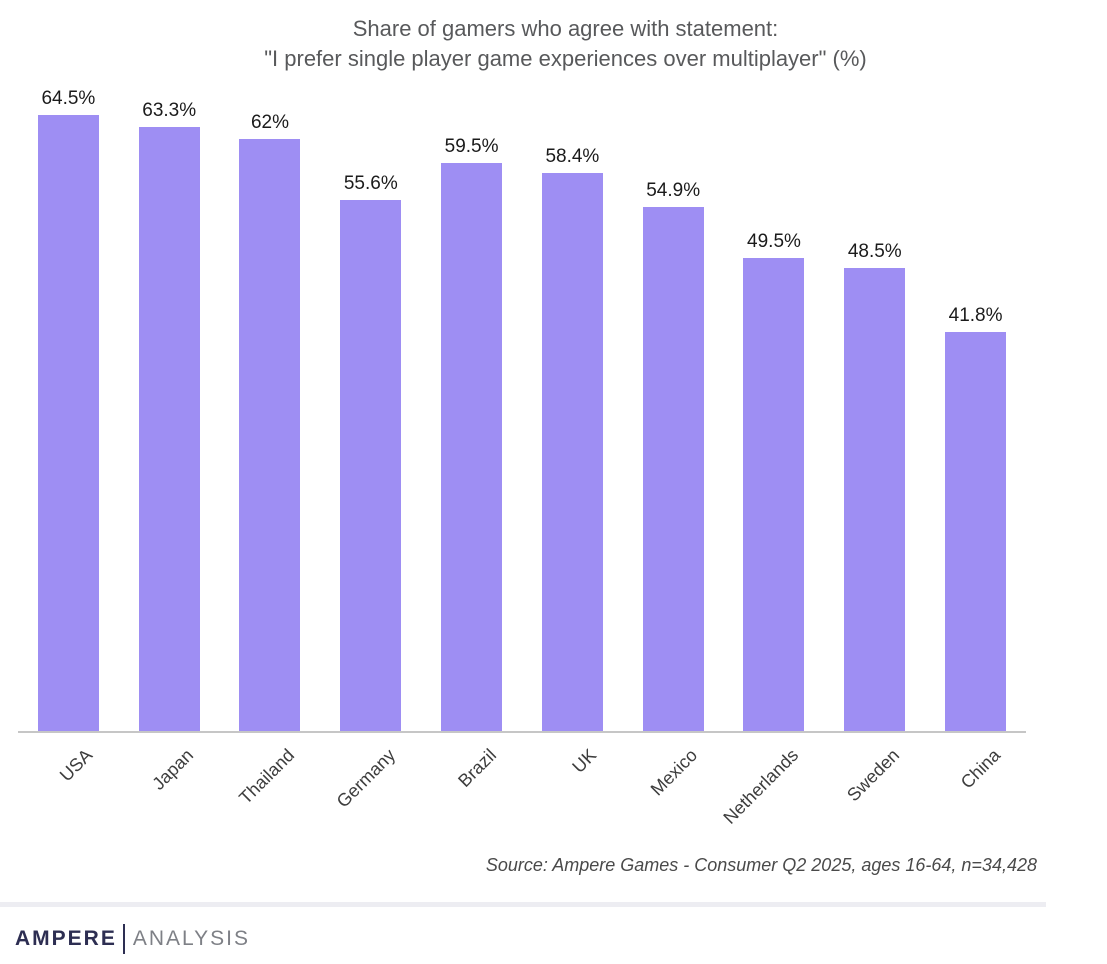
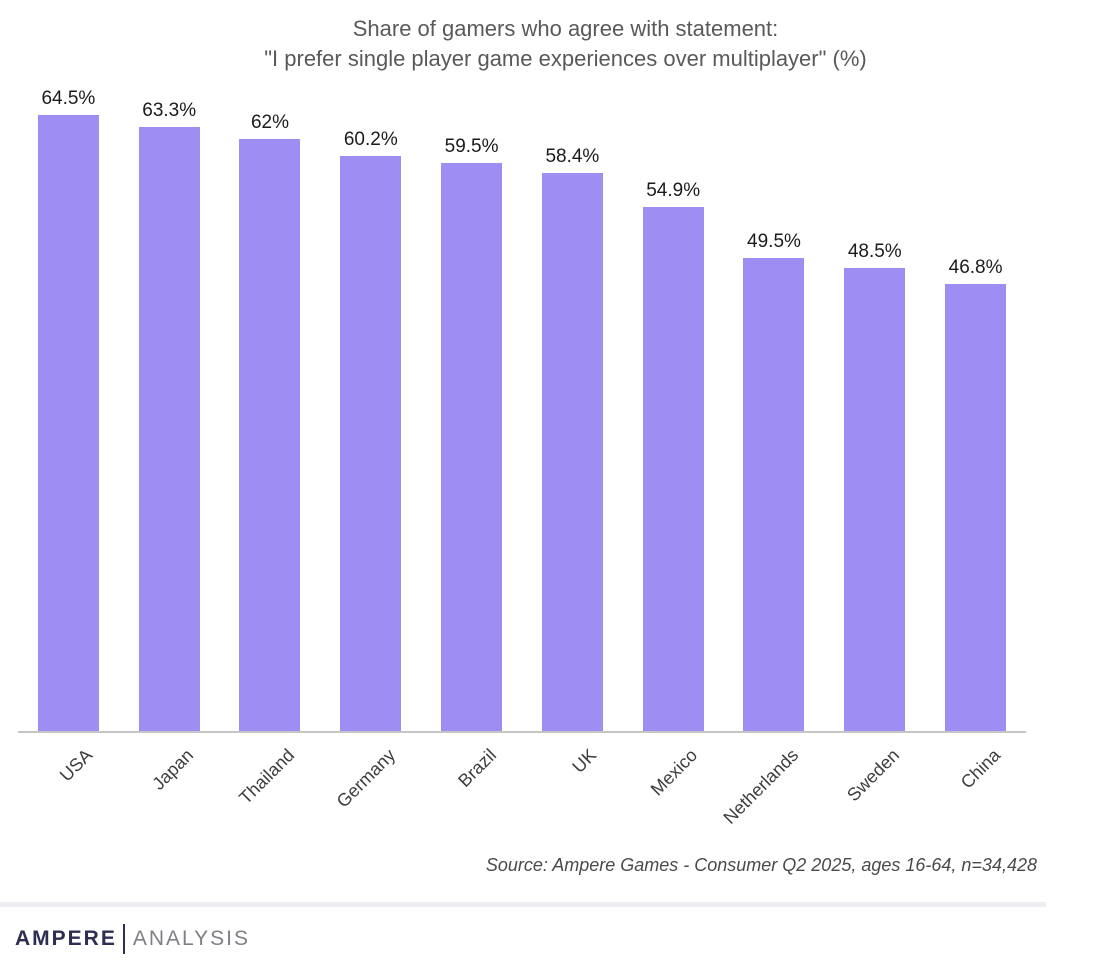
Germany: 55.6% -> 60.2%
China: 41.8% -> 46.8%
